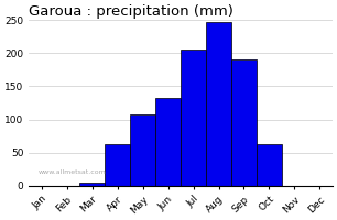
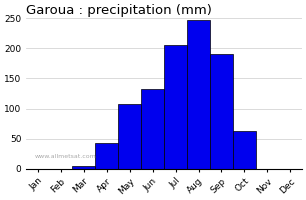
Apr: 62 -> 42
